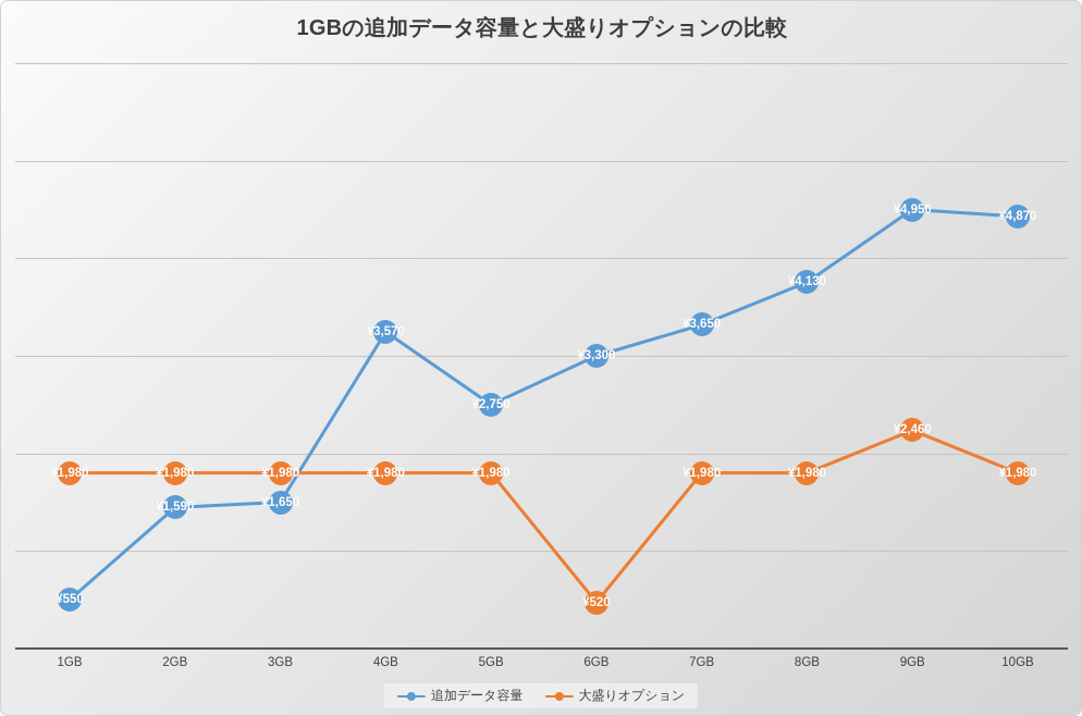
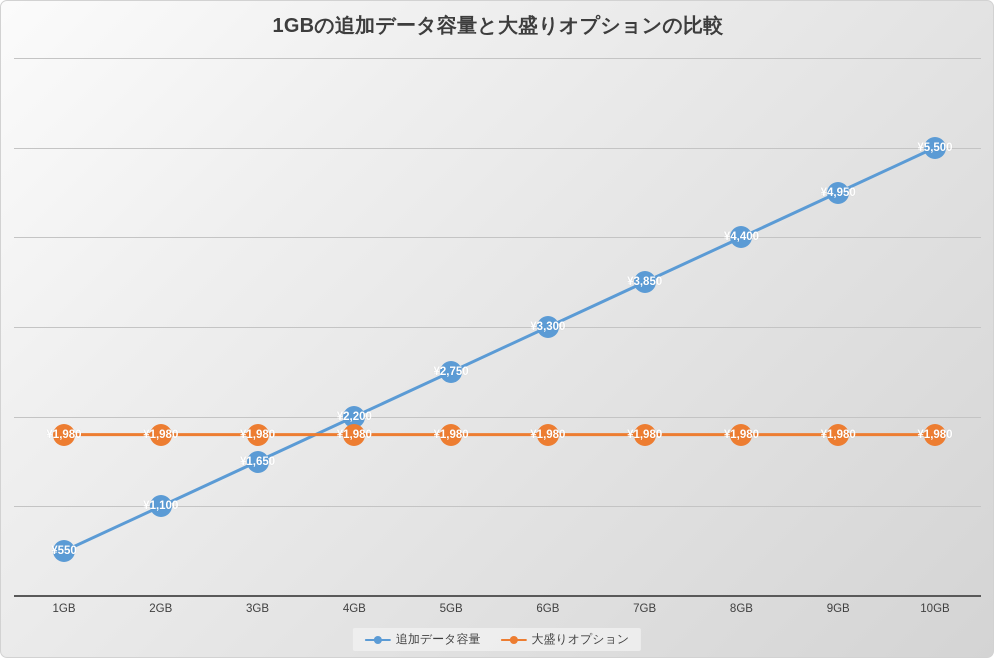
追加データ容量/2GB: ¥1,590 -> ¥1,100
追加データ容量/4GB: ¥3,570 -> ¥2,200
大盛りオプション/6GB: ¥520 -> ¥1,980
追加データ容量/7GB: ¥3,650 -> ¥3,850
追加データ容量/8GB: ¥4,130 -> ¥4,400
大盛りオプション/9GB: ¥2,460 -> ¥1,980
追加データ容量/10GB: ¥4,870 -> ¥5,500
